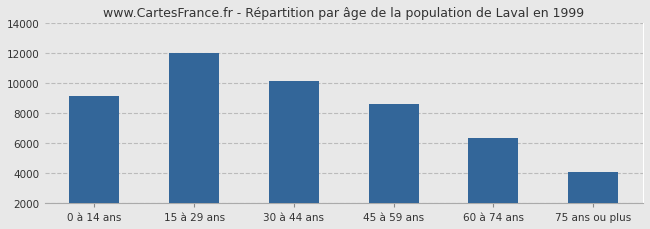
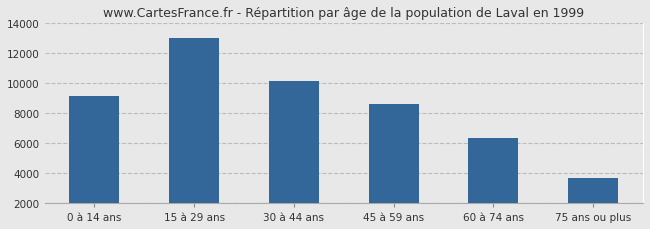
15 à 29 ans: 12000 -> 13000
75 ans ou plus: 4100 -> 3700
